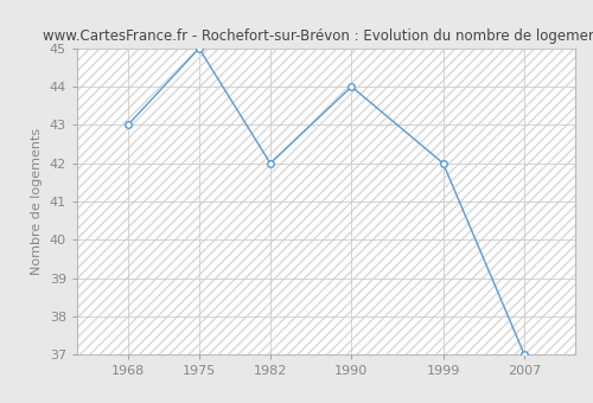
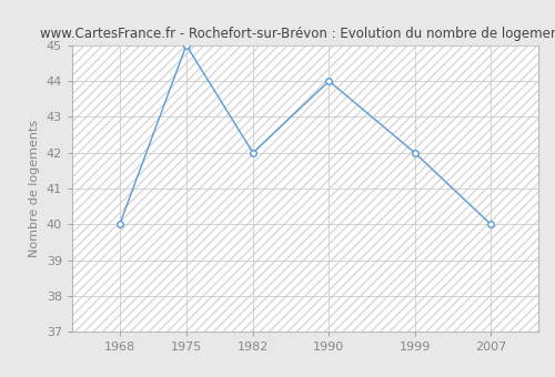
1968: 43 -> 40
2007: 37 -> 40
